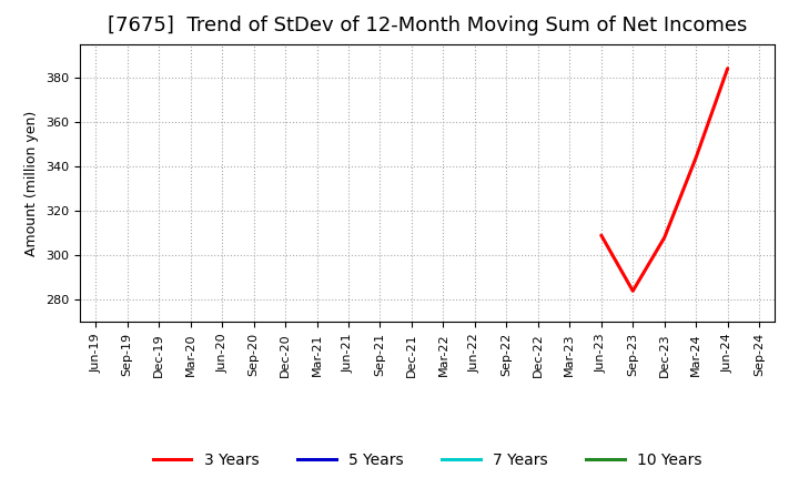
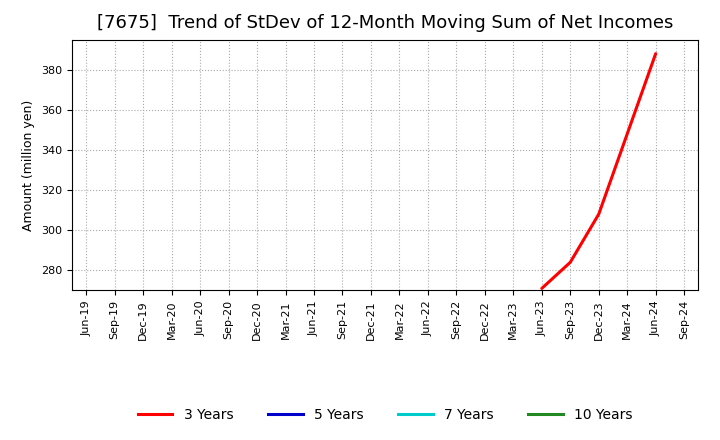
Jun-23: 309 -> 271
Mar-24: 344 -> 348
Jun-24: 384 -> 388
